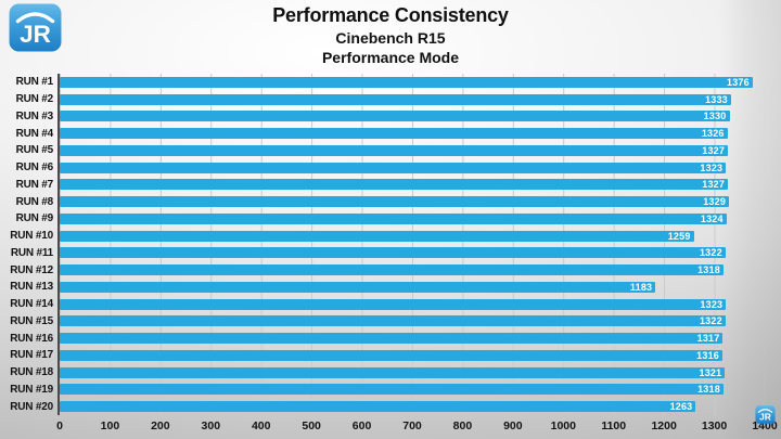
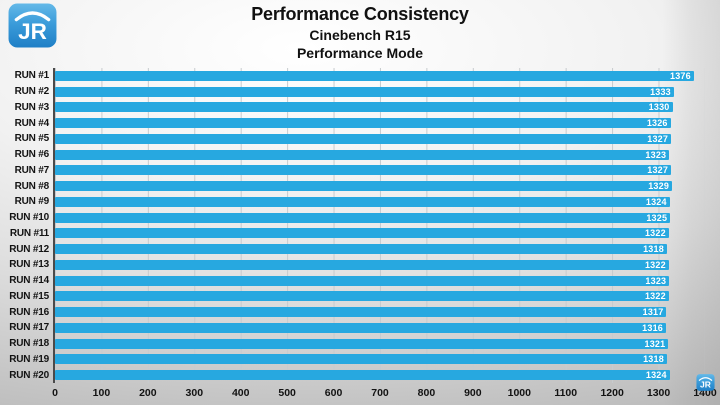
RUN #10: 1259 -> 1325
RUN #13: 1183 -> 1322
RUN #20: 1263 -> 1324
